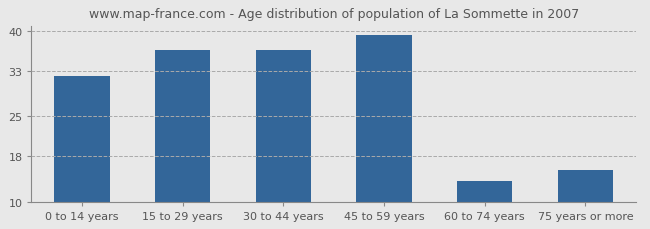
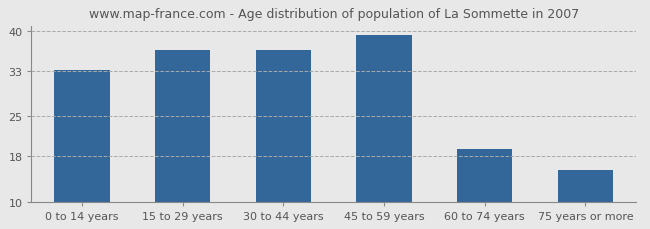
0 to 14 years: 32.2 -> 33.2
60 to 74 years: 13.6 -> 19.2
